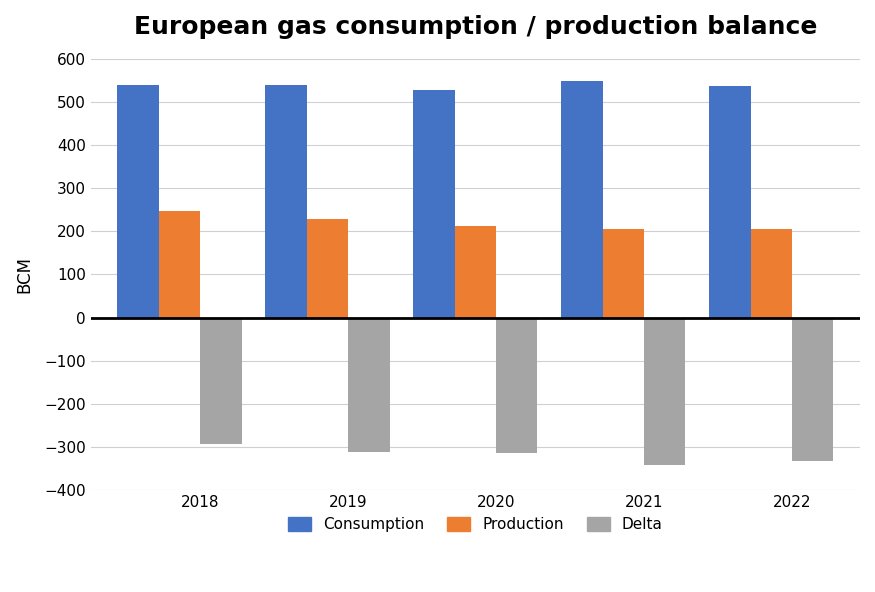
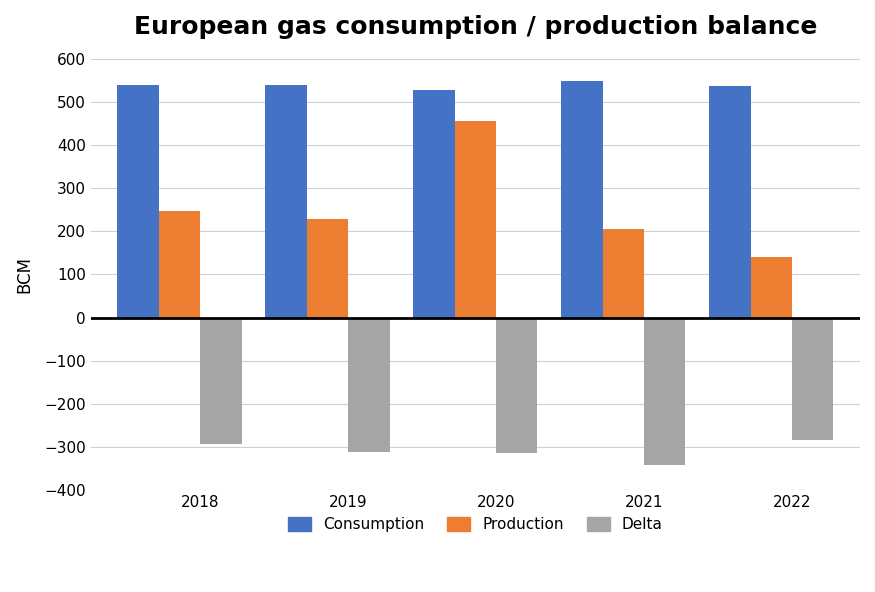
Production/2020: 212 -> 455
Production/2022: 205 -> 140
Delta/2022: -332 -> -285
